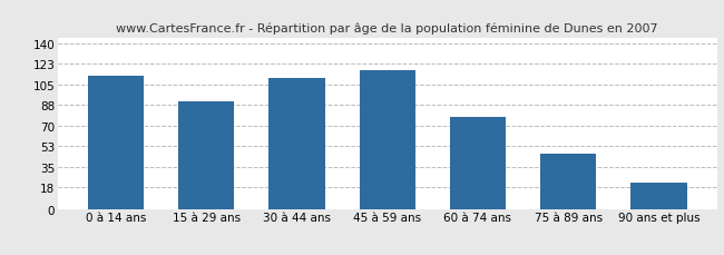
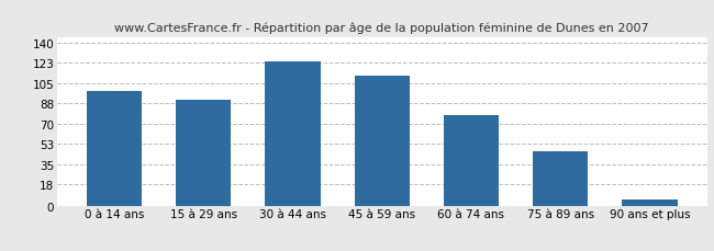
0 à 14 ans: 113 -> 98
30 à 44 ans: 111 -> 124
45 à 59 ans: 117 -> 112
90 ans et plus: 22 -> 5
